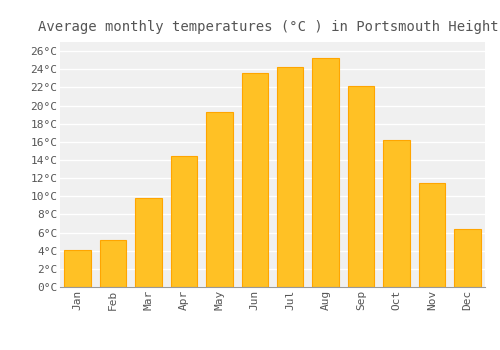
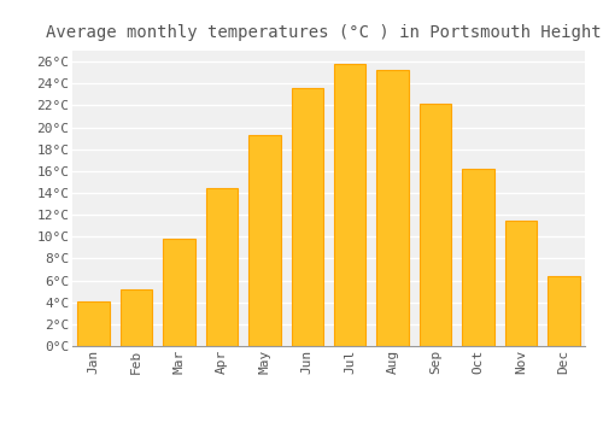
Jul: 24.2°C -> 25.8°C
